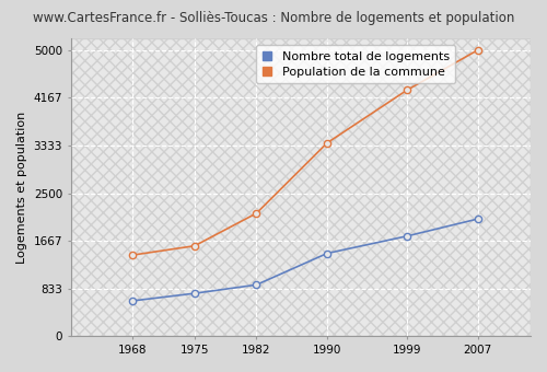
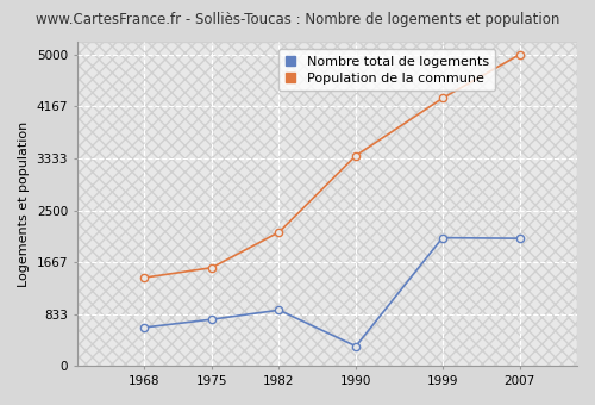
Nombre total de logements/1990: 1450 -> 320
Nombre total de logements/1999: 1750 -> 2060
